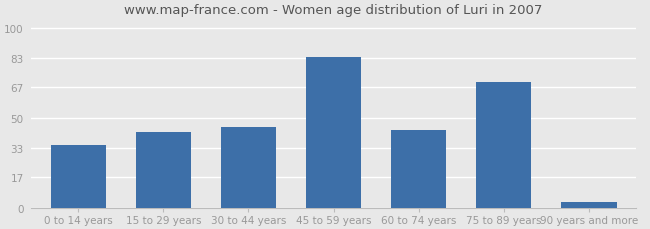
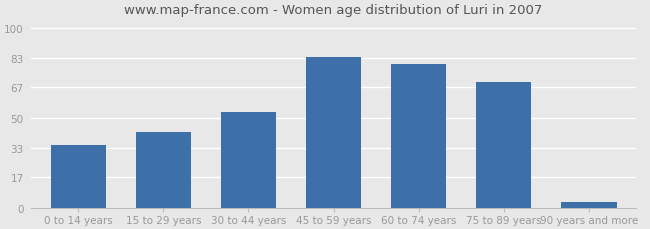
30 to 44 years: 45 -> 53
60 to 74 years: 43 -> 80
